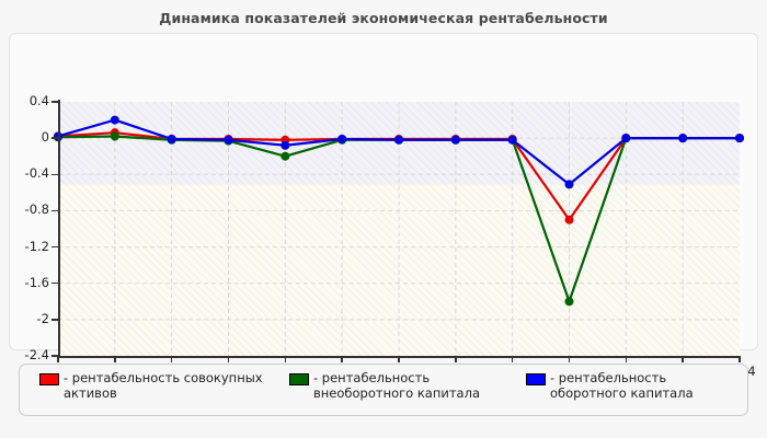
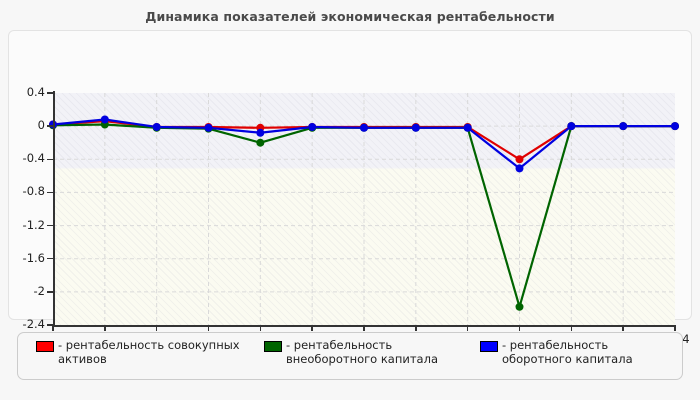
- рентабельность оборотного капитала/2013: 0.2 -> 0.1
- рентабельность совокупных активов/2021: -0.9 -> -0.4
- рентабельность внеоборотного капитала/2021: -1.8 -> -2.2
